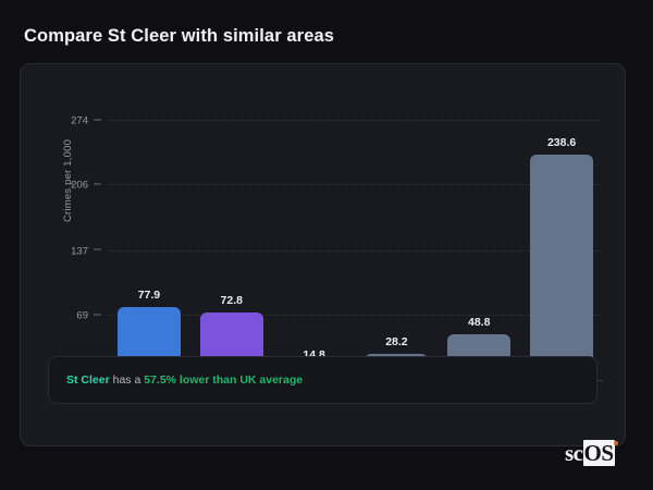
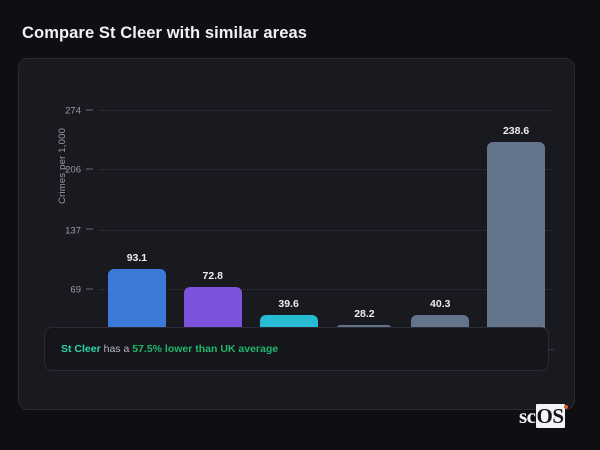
UK Average: 77.9 -> 93.1
St Cleer: 14.8 -> 39.6
Patrington: 48.8 -> 40.3
